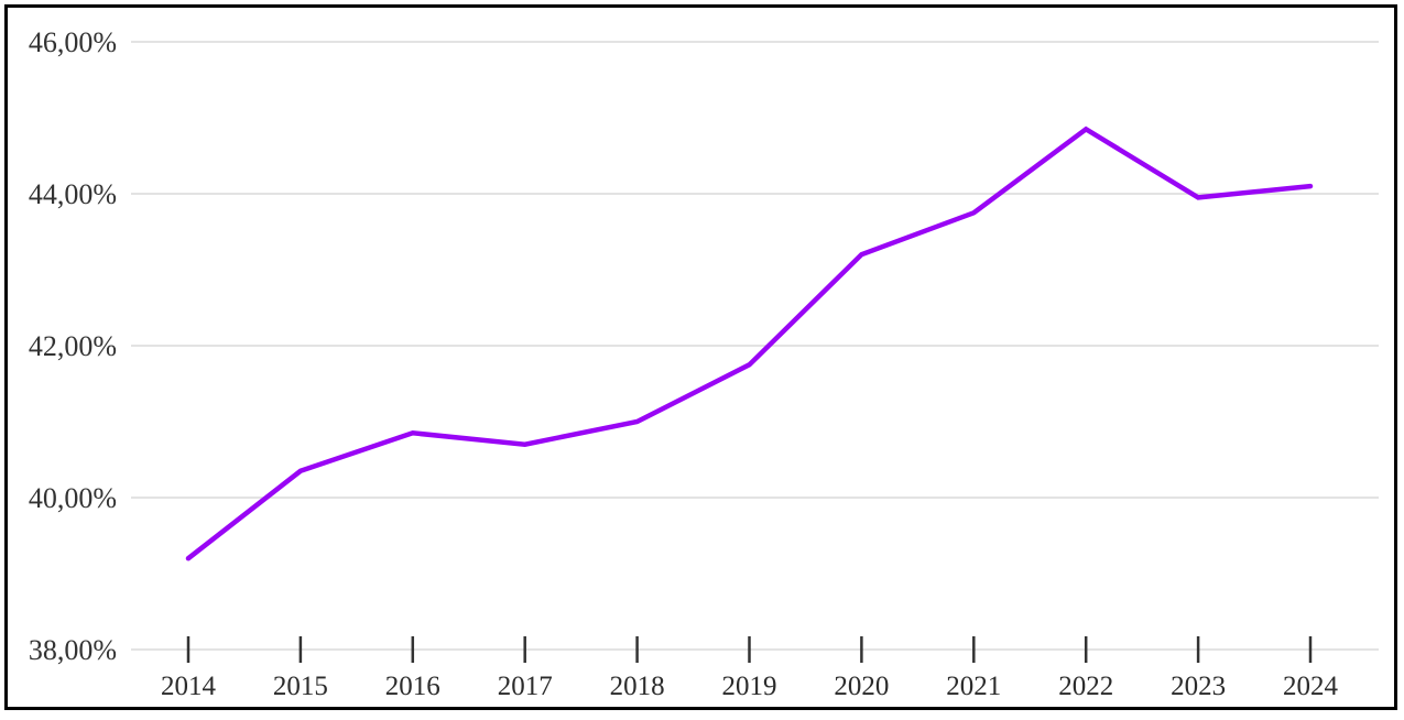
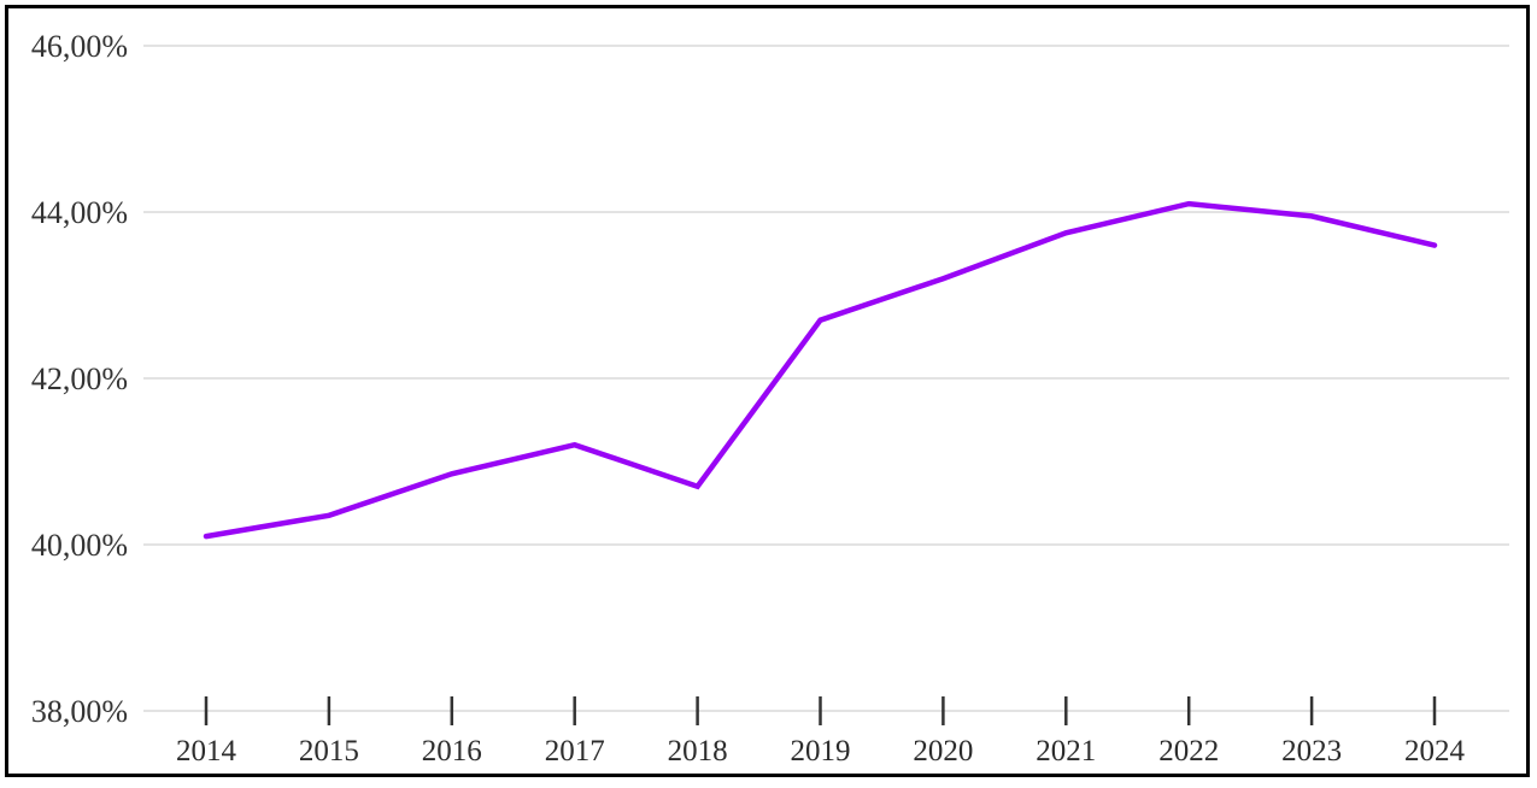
2014: 39,2% -> 40,1%
2017: 40,7% -> 41,2%
2018: 41,0% -> 40,7%
2019: 41,8% -> 42,7%
2022: 44,9% -> 44,1%
2024: 44,1% -> 43,6%
